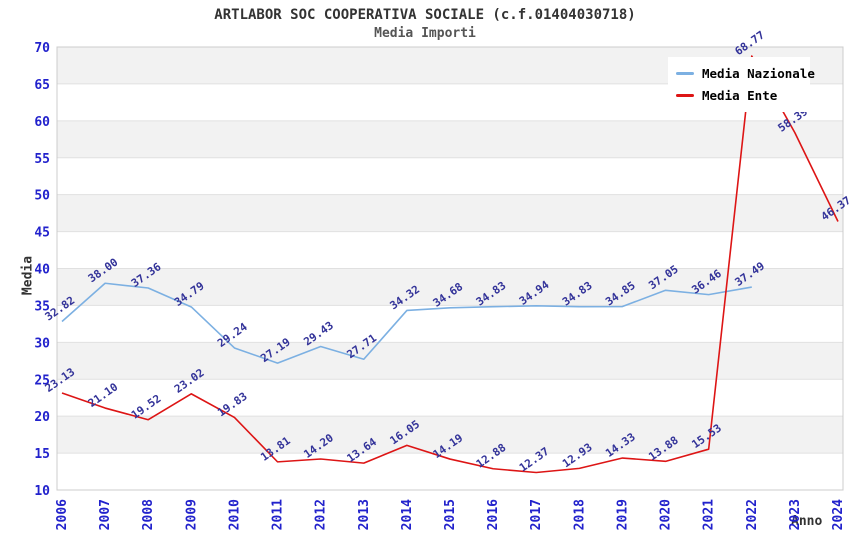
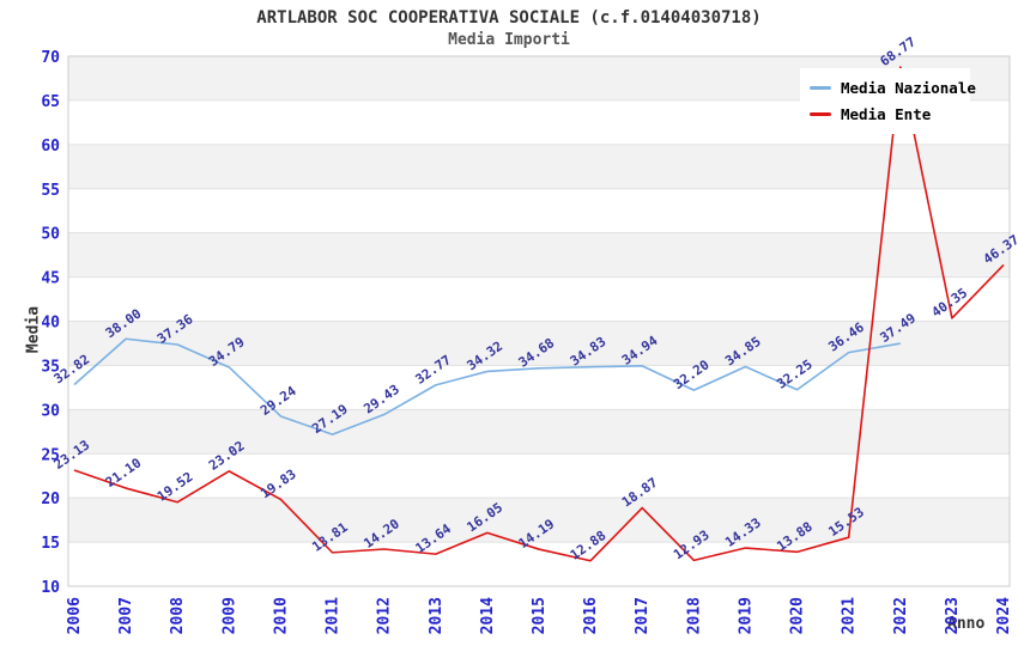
Media Nazionale/2013: 27.71 -> 32.77
Media Ente/2017: 12.37 -> 18.87
Media Nazionale/2018: 34.83 -> 32.20
Media Nazionale/2020: 37.05 -> 32.25
Media Ente/2023: 58.39 -> 40.35
